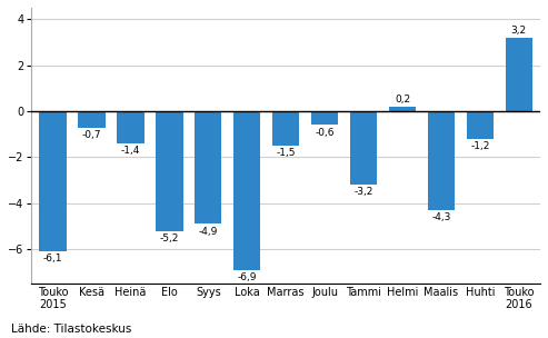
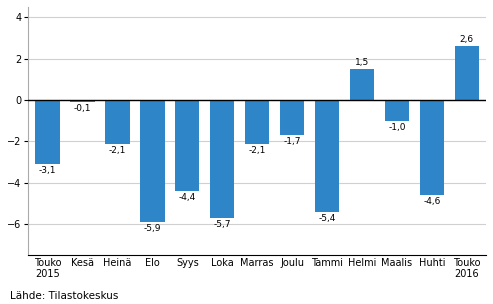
Touko 2015: -6,1 -> -3,1
Kesä: -0,7 -> -0,1
Heinä: -1,4 -> -2,1
Elo: -5,2 -> -5,9
Syys: -4,9 -> -4,4
Loka: -6,9 -> -5,7
Marras: -1,5 -> -2,1
Joulu: -0,6 -> -1,7
Tammi: -3,2 -> -5,4
Helmi: 0,2 -> 1,5
Maalis: -4,3 -> -1,0
Huhti: -1,2 -> -4,6
Touko 2016: 3,2 -> 2,6
